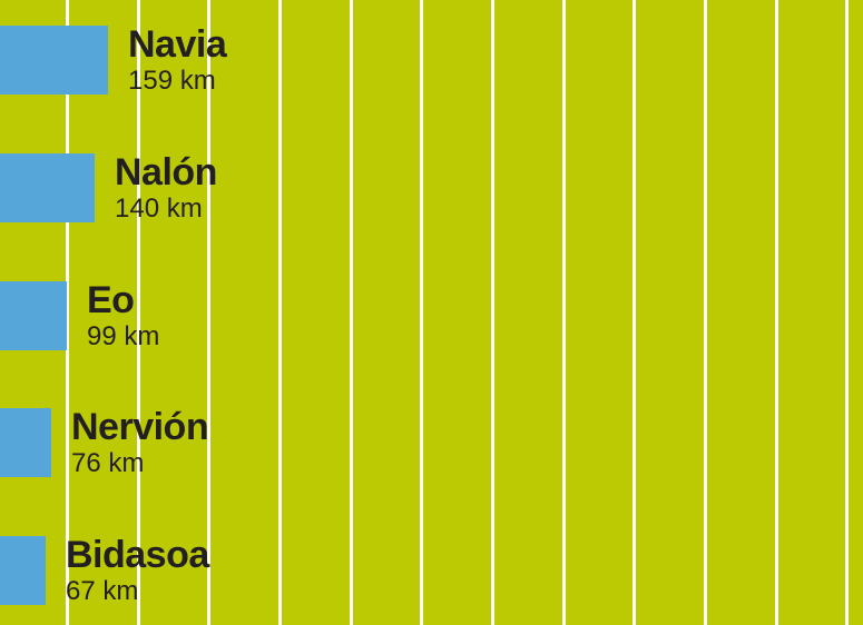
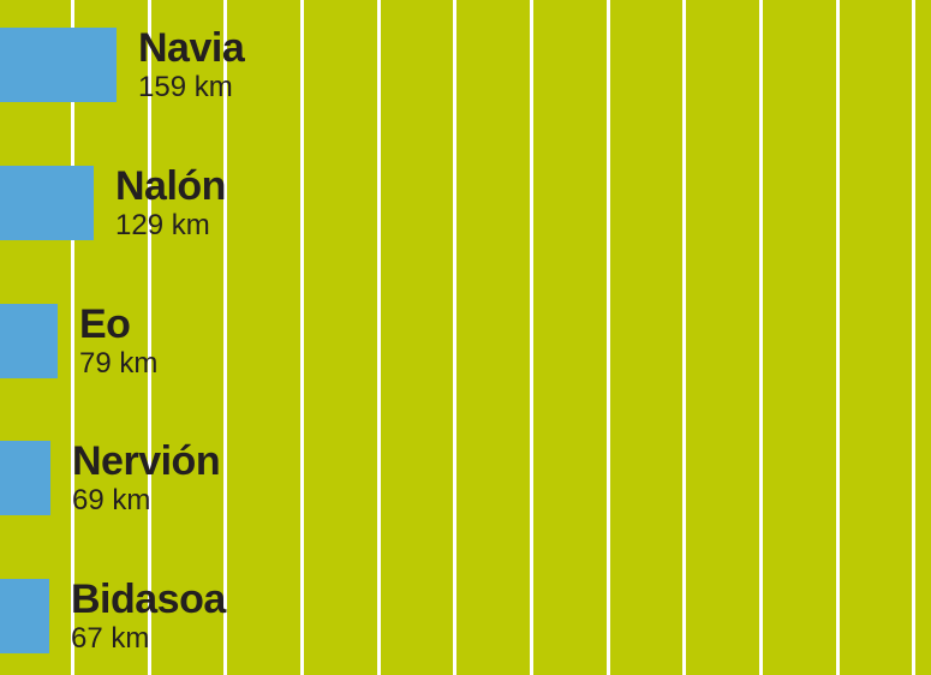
Nalón: 140 -> 129
Eo: 99 -> 79
Nervión: 76 -> 69
